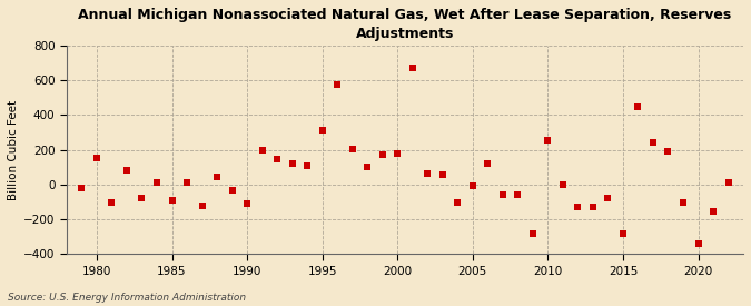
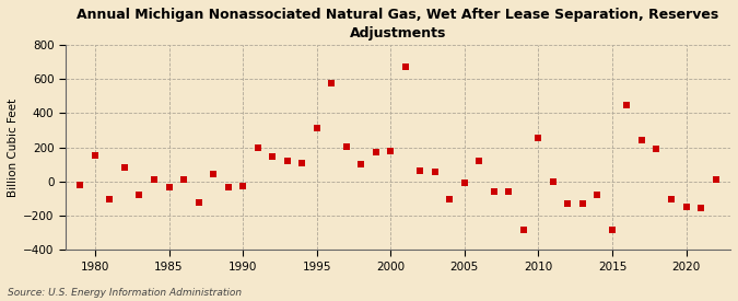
1985: -90 -> -30
1990: -110 -> -20
2020: -340 -> -150
